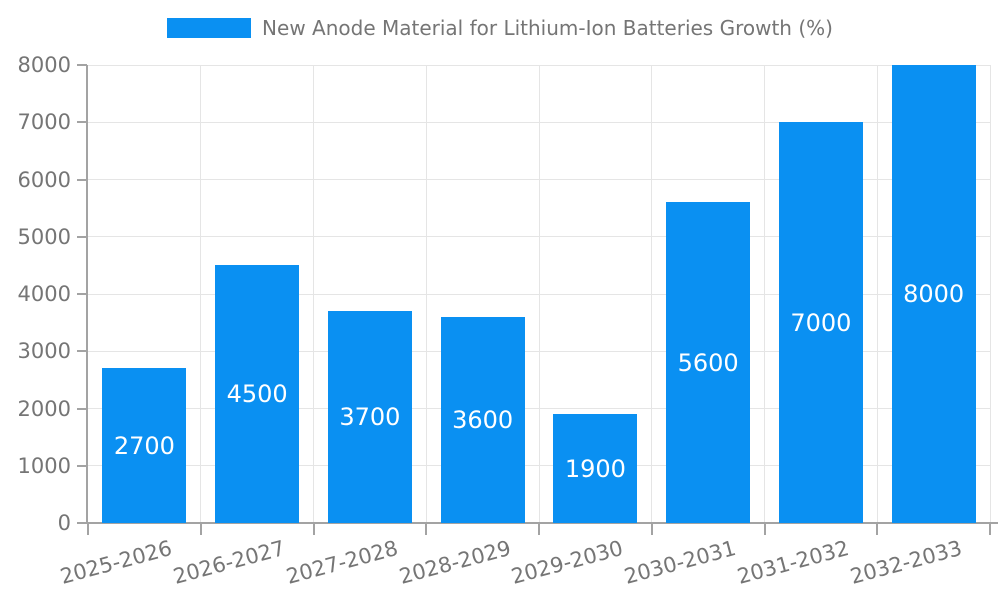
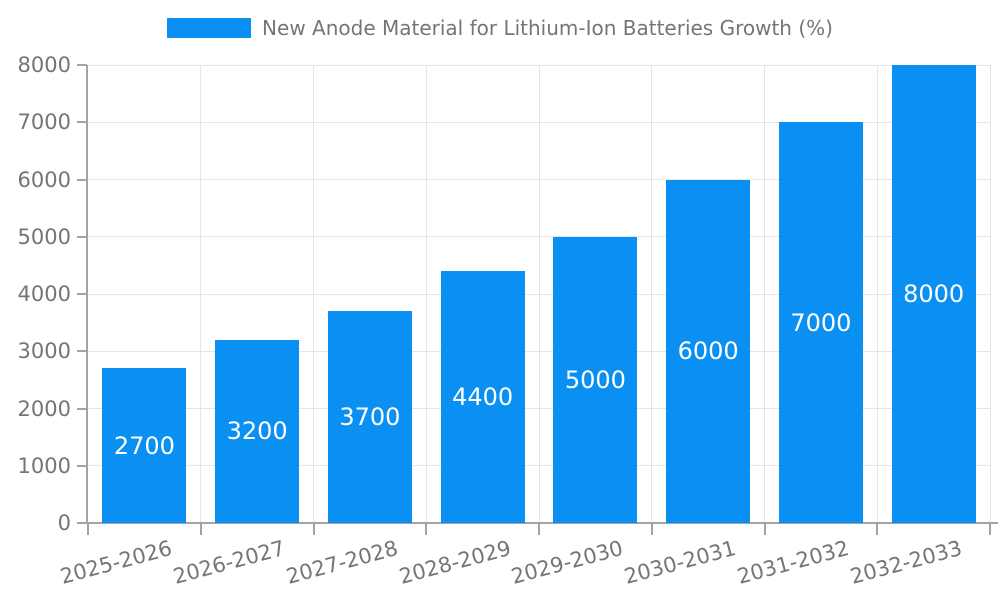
2026-2027: 4500 -> 3200
2028-2029: 3600 -> 4400
2029-2030: 1900 -> 5000
2030-2031: 5600 -> 6000
